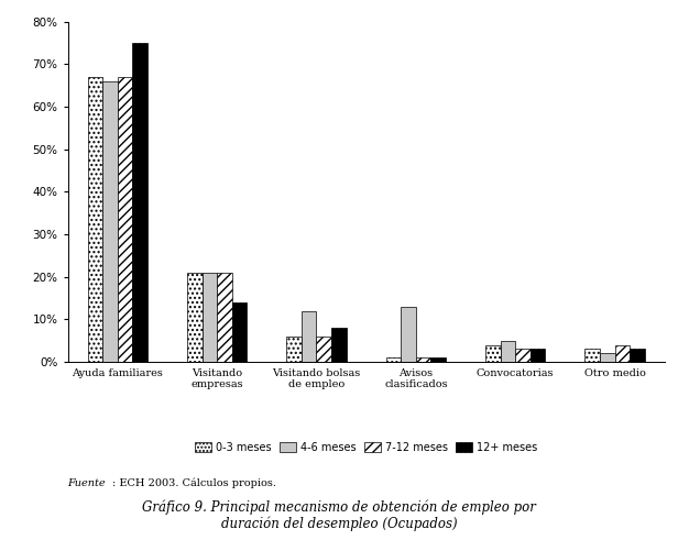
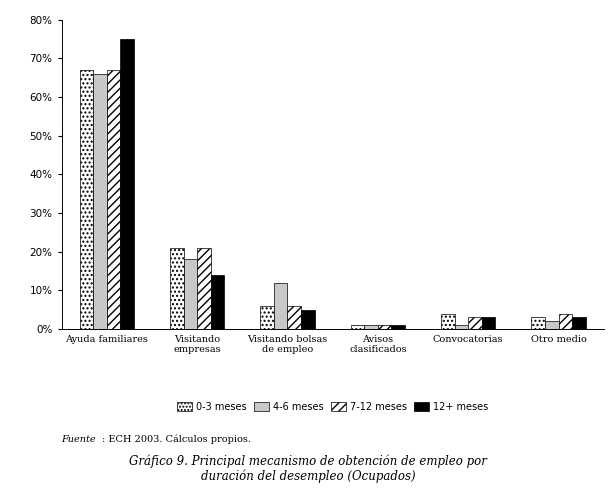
4-6 meses/Visitando empresas: 21% -> 18%
12+ meses/Visitando bolsas de empleo: 8% -> 5%
4-6 meses/Avisos clasificados: 13% -> 1%
4-6 meses/Convocatorias: 5% -> 1%
